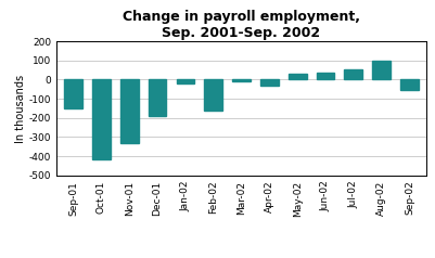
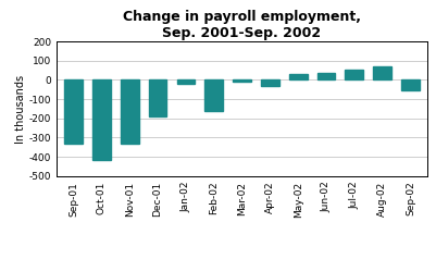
Sep-01: -150 -> -330
Aug-02: 100 -> 70
